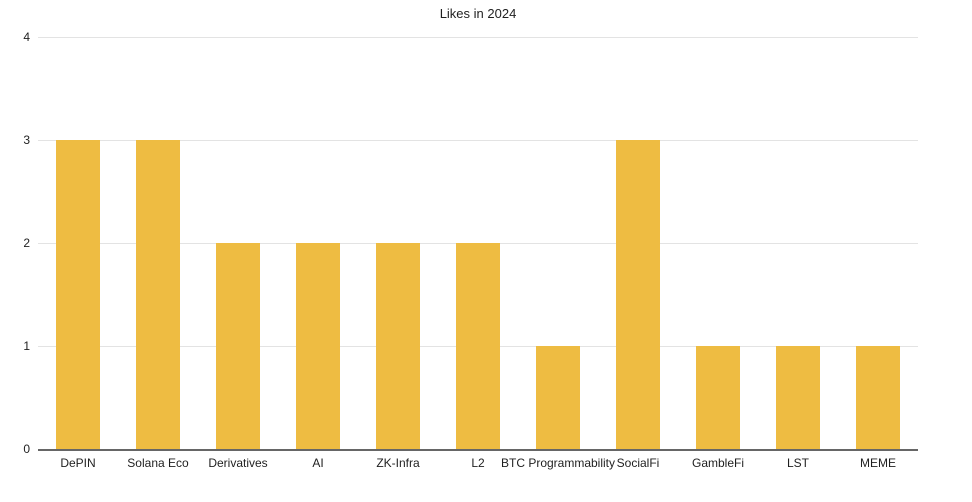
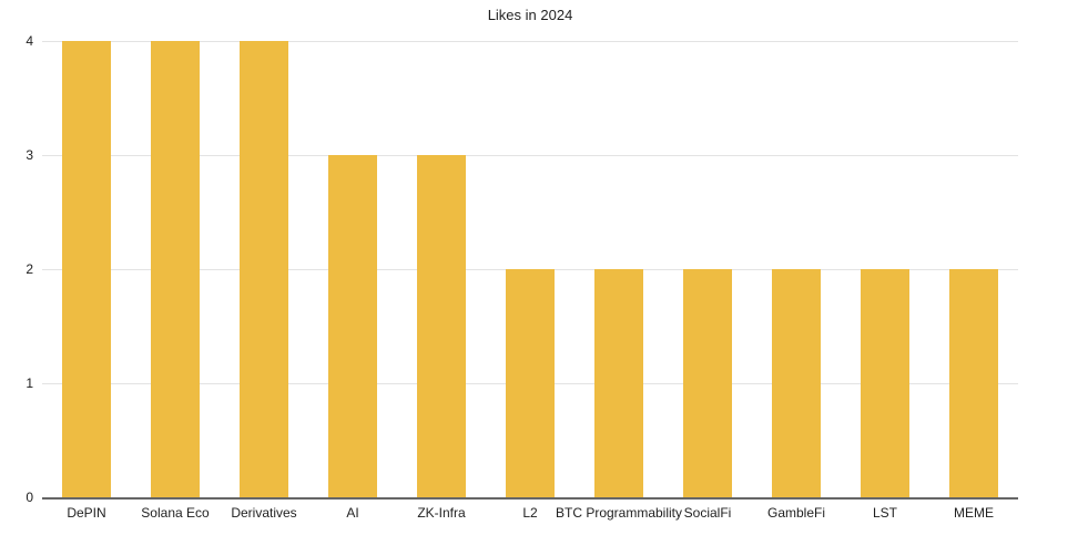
DePIN: 3 -> 4
Solana Eco: 3 -> 4
Derivatives: 2 -> 4
AI: 2 -> 3
ZK-Infra: 2 -> 3
BTC Programmability: 1 -> 2
SocialFi: 3 -> 2
GambleFi: 1 -> 2
LST: 1 -> 2
MEME: 1 -> 2
